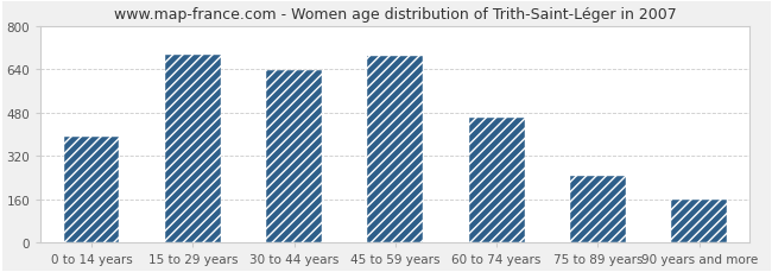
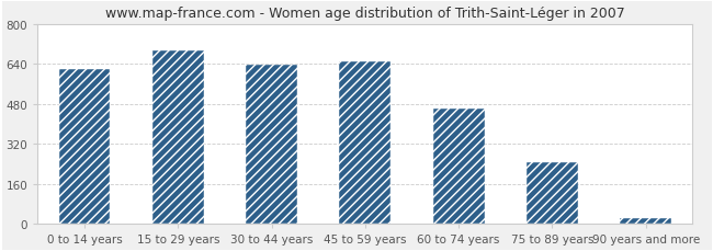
0 to 14 years: 390 -> 620
45 to 59 years: 690 -> 650
90 years and more: 160 -> 25
